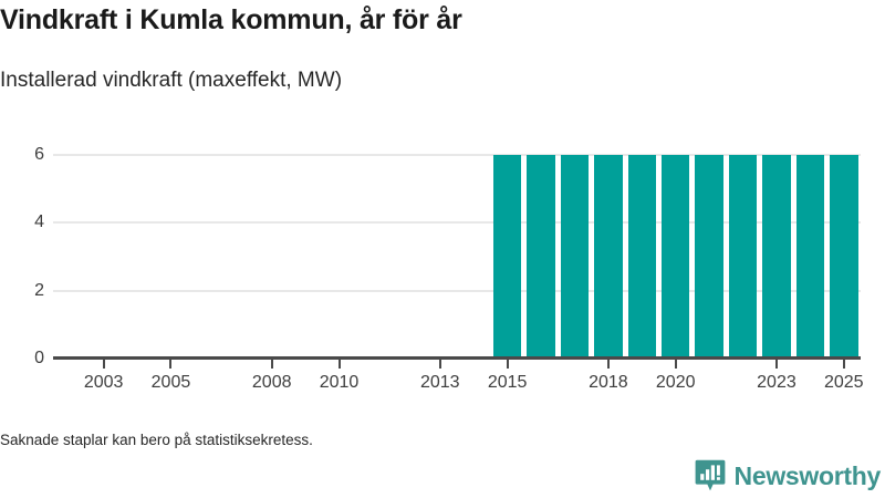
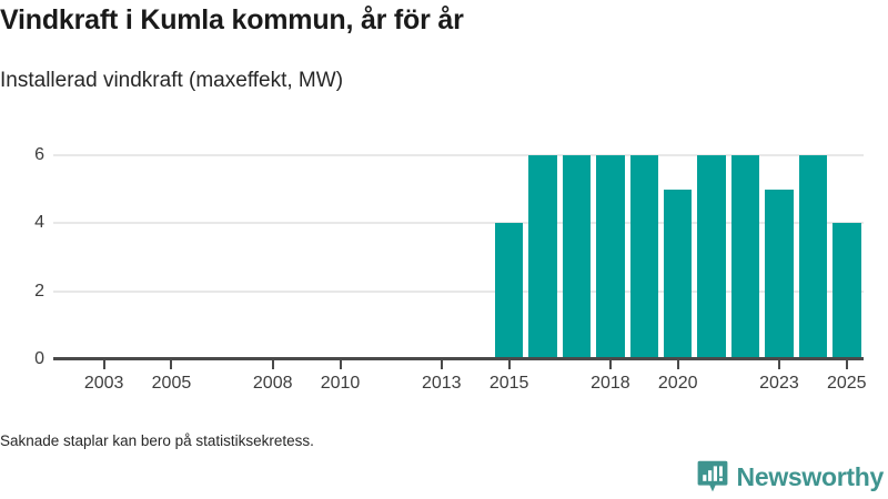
2015: 6 -> 4
2020: 6 -> 5
2023: 6 -> 5
2025: 6 -> 4
